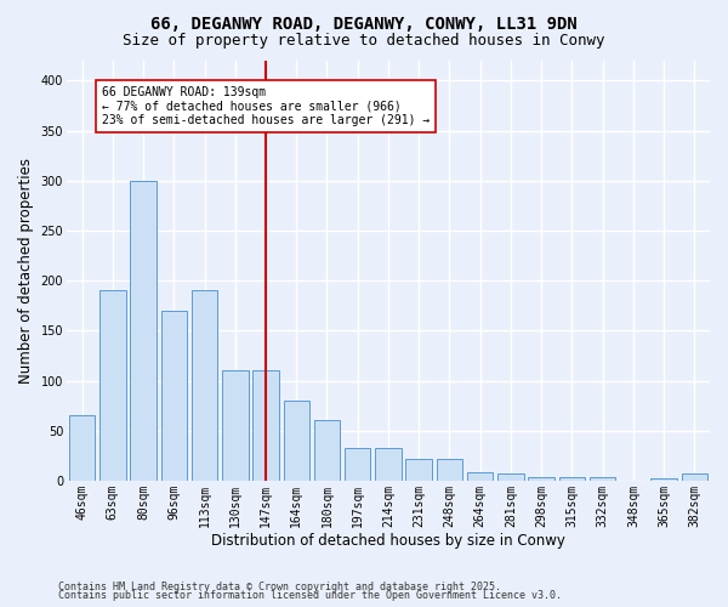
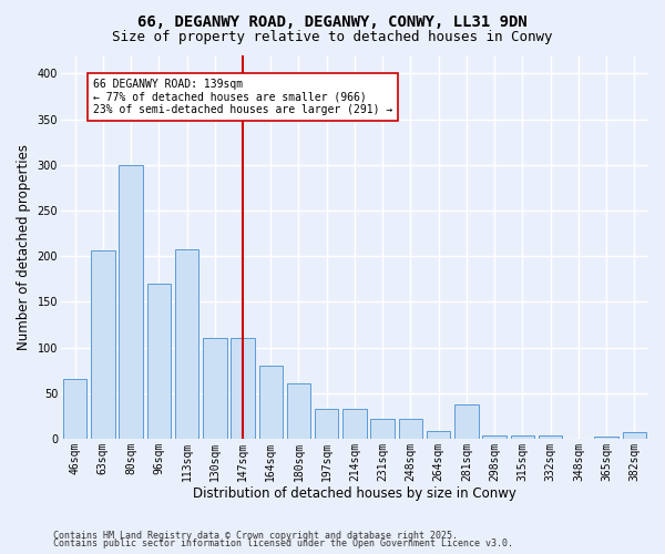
63sqm: 190 -> 206
113sqm: 190 -> 208
281sqm: 7 -> 38
